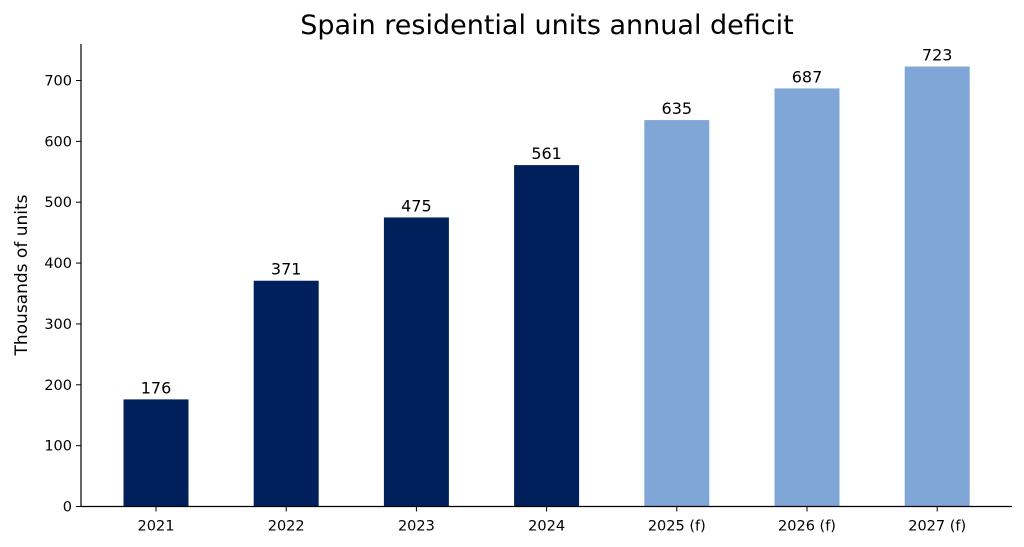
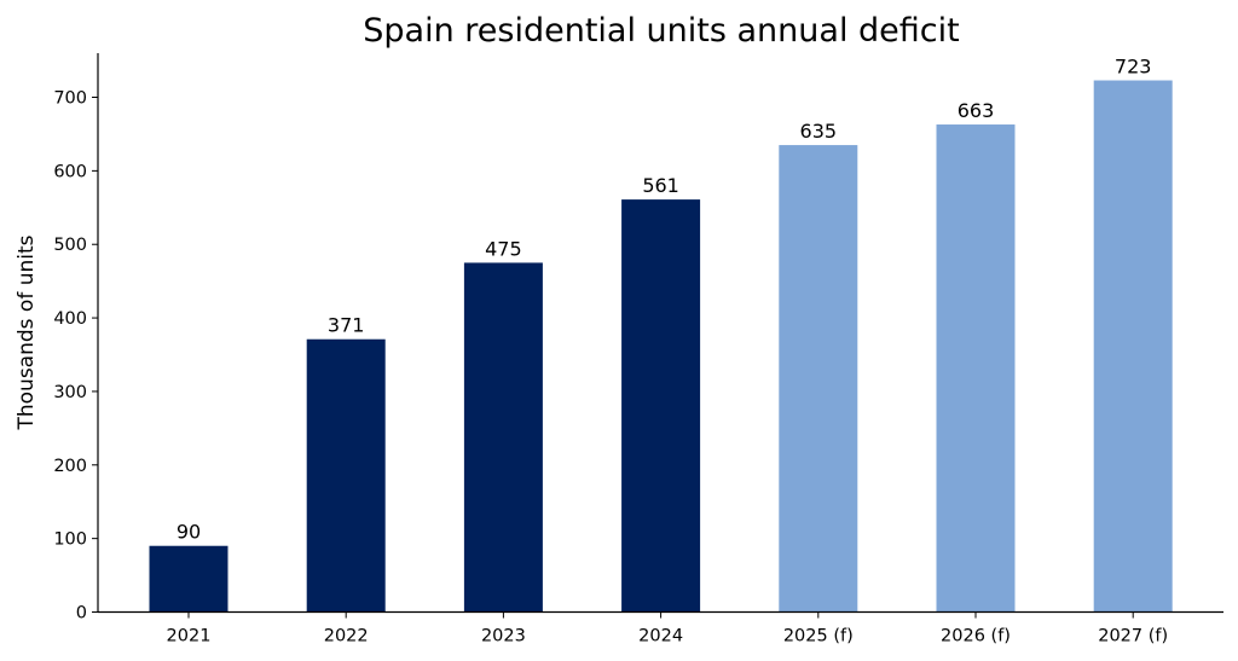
2021: 176 -> 90
2026 (f): 687 -> 663
